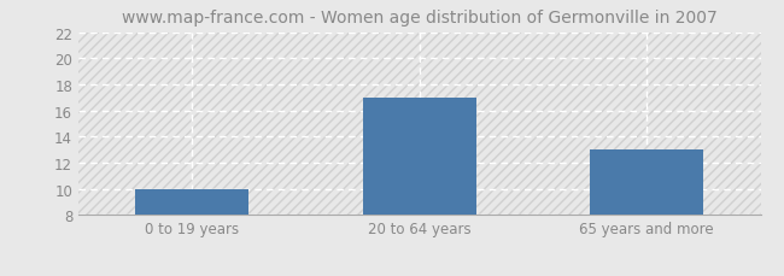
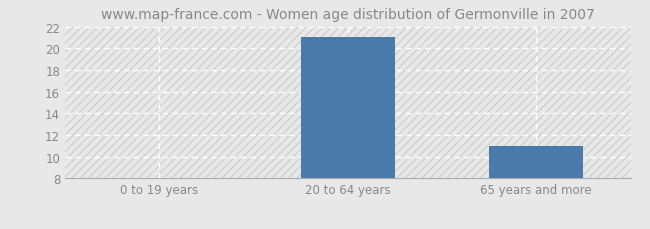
0 to 19 years: 10 -> 8
20 to 64 years: 17 -> 21
65 years and more: 13 -> 11
